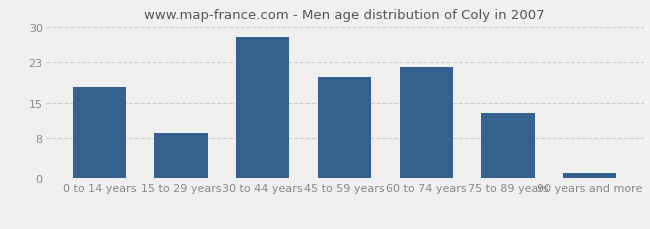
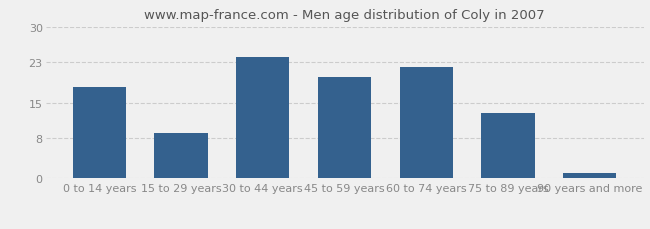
30 to 44 years: 28 -> 24
